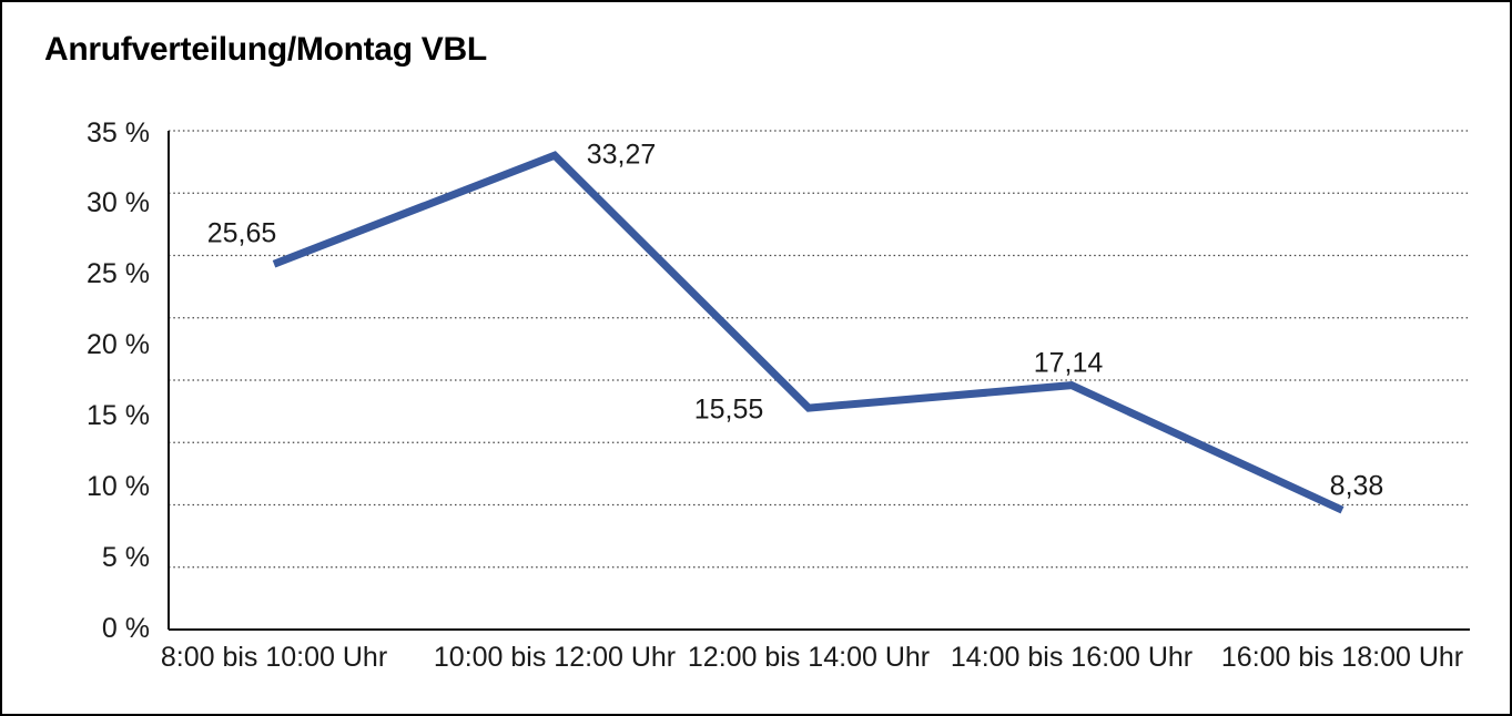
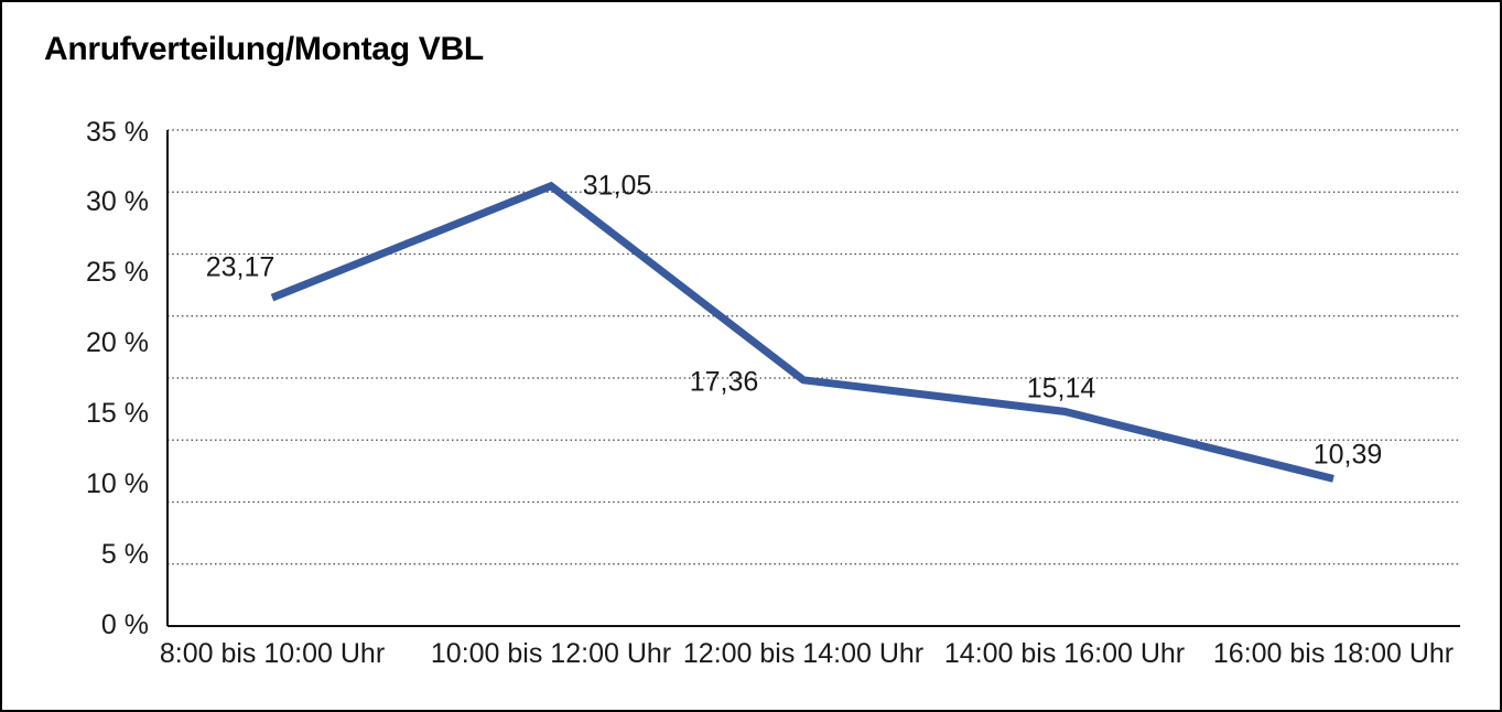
8:00 bis 10:00 Uhr: 25,65 -> 23,17
10:00 bis 12:00 Uhr: 33,27 -> 31,05
12:00 bis 14:00 Uhr: 15,55 -> 17,36
14:00 bis 16:00 Uhr: 17,14 -> 15,14
16:00 bis 18:00 Uhr: 8,38 -> 10,39
